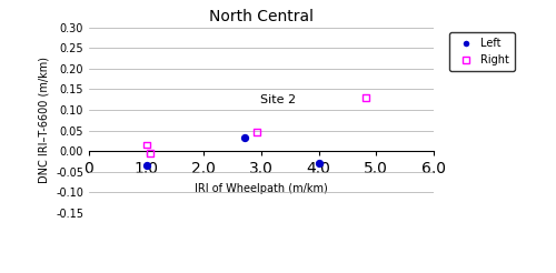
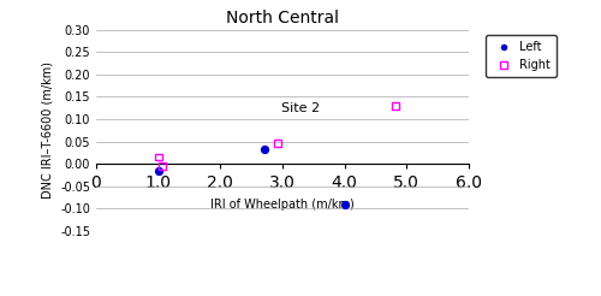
Left/1.0: -0.035 -> -0.015
Left/4.0: -0.030 -> -0.090
